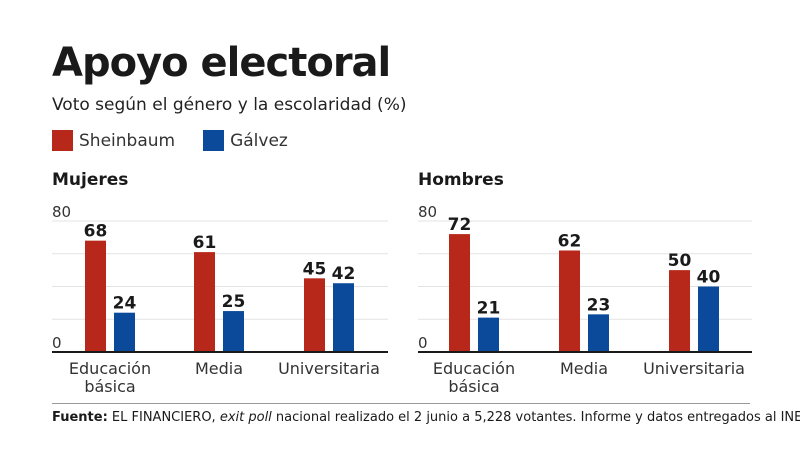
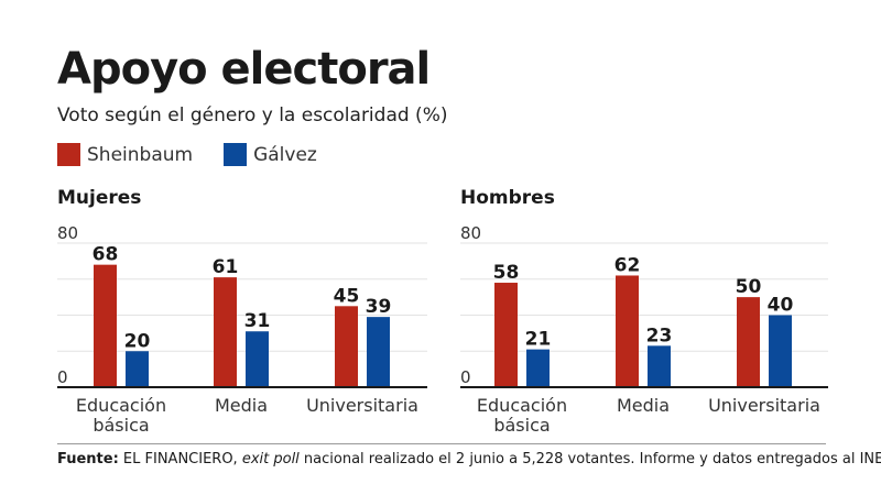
Mujeres/Gálvez/Educación básica: 24 -> 20
Mujeres/Gálvez/Media: 25 -> 31
Mujeres/Gálvez/Universitaria: 42 -> 39
Hombres/Sheinbaum/Educación básica: 72 -> 58
